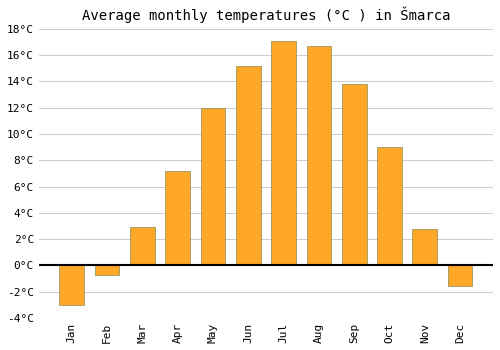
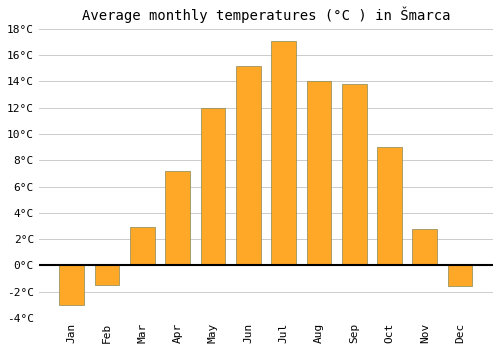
Feb: -0.7°C -> -1.5°C
Aug: 16.7°C -> 14.0°C
